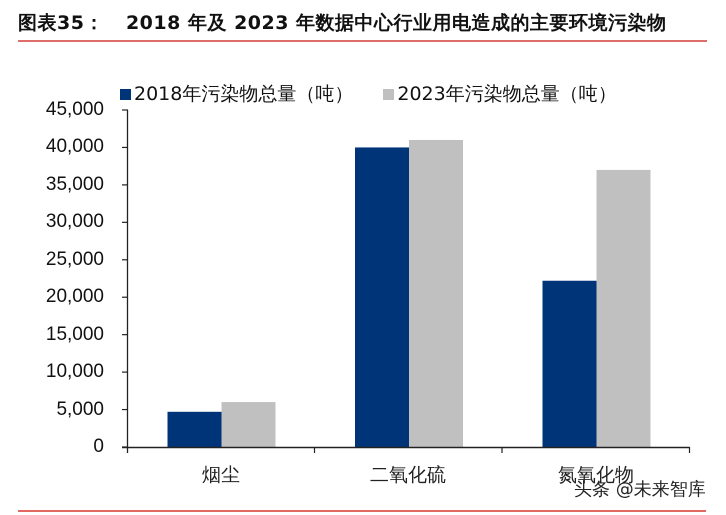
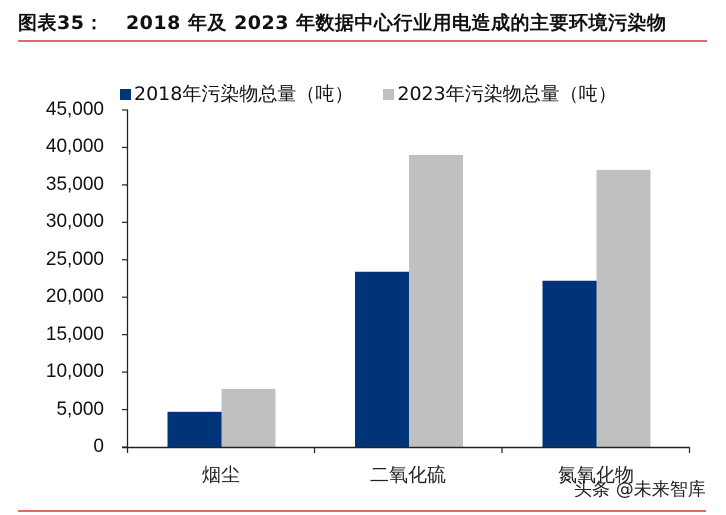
2023年污染物总量（吨）/烟尘: 6000 -> 8000
2018年污染物总量（吨）/二氧化硫: 40000 -> 23000
2023年污染物总量（吨）/二氧化硫: 41000 -> 39000
